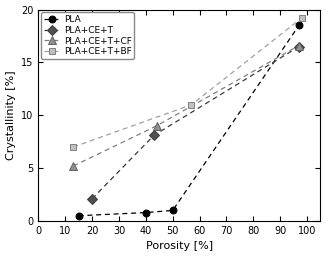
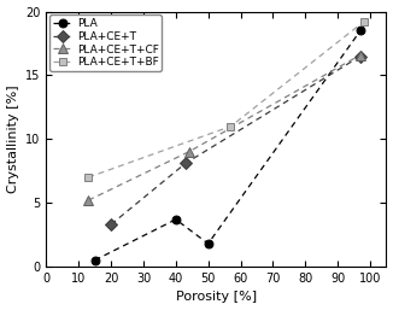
PLA+CE+T/20: 2.1 -> 3.3
PLA/40: 0.8 -> 3.7
PLA/50: 1.0 -> 1.8
